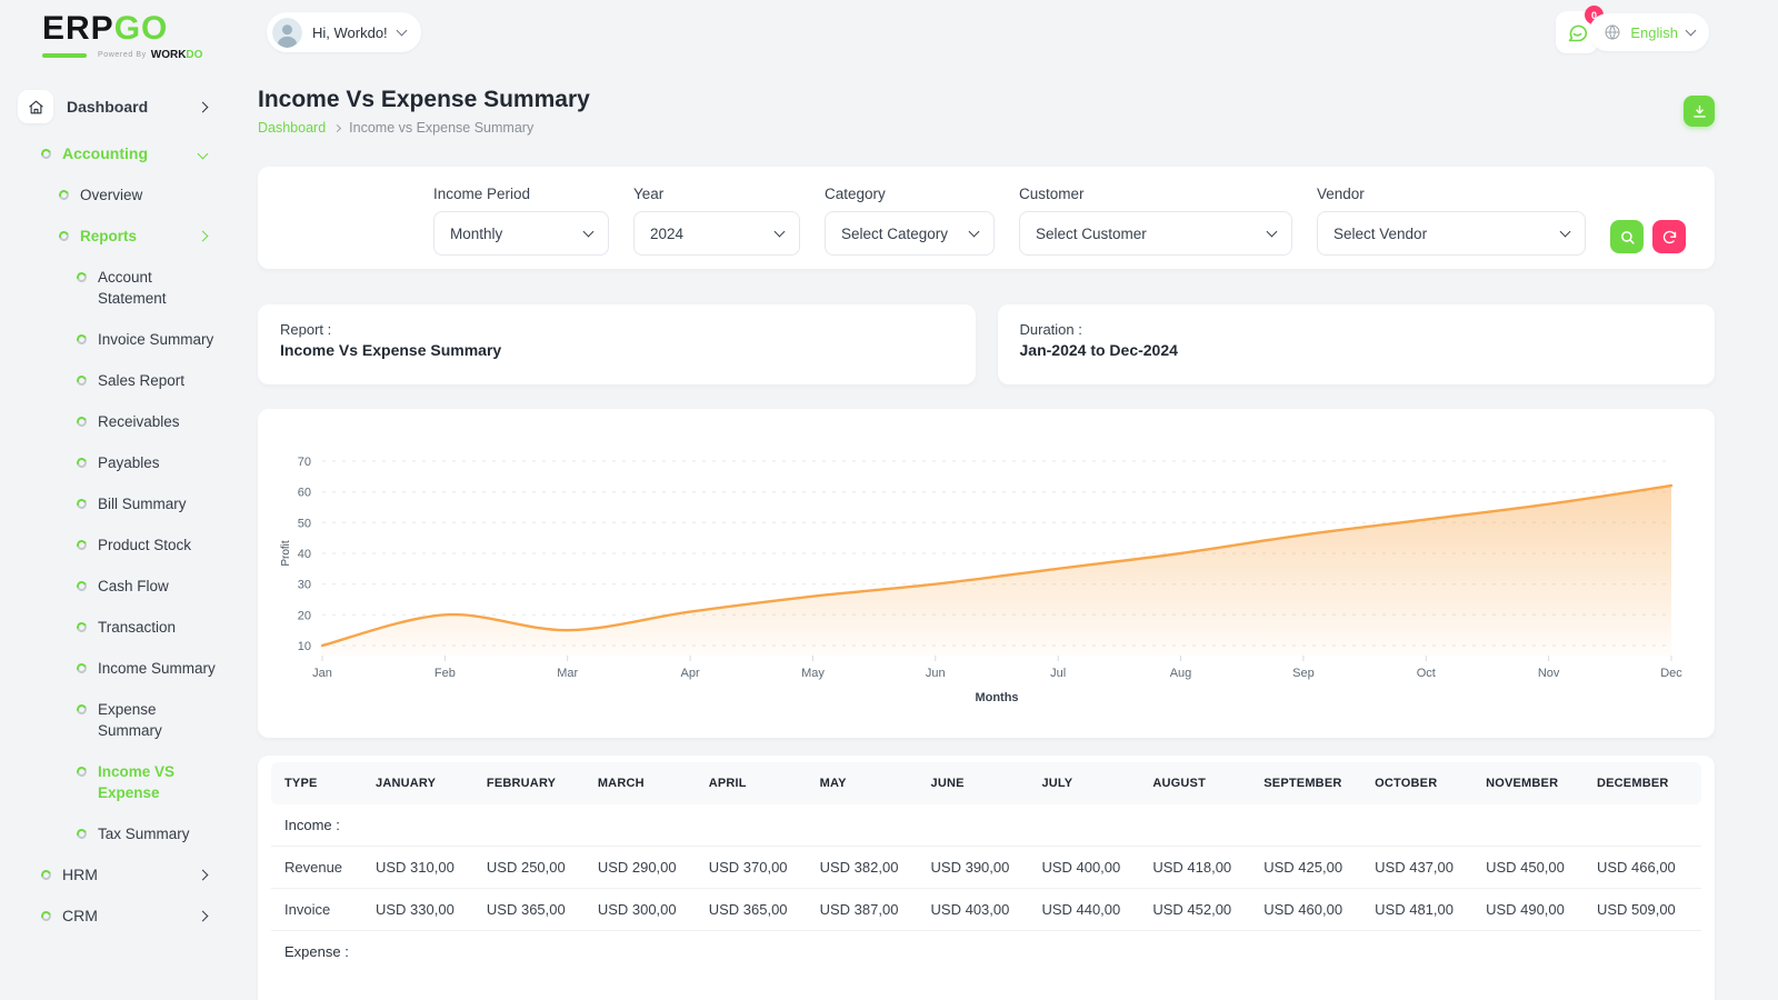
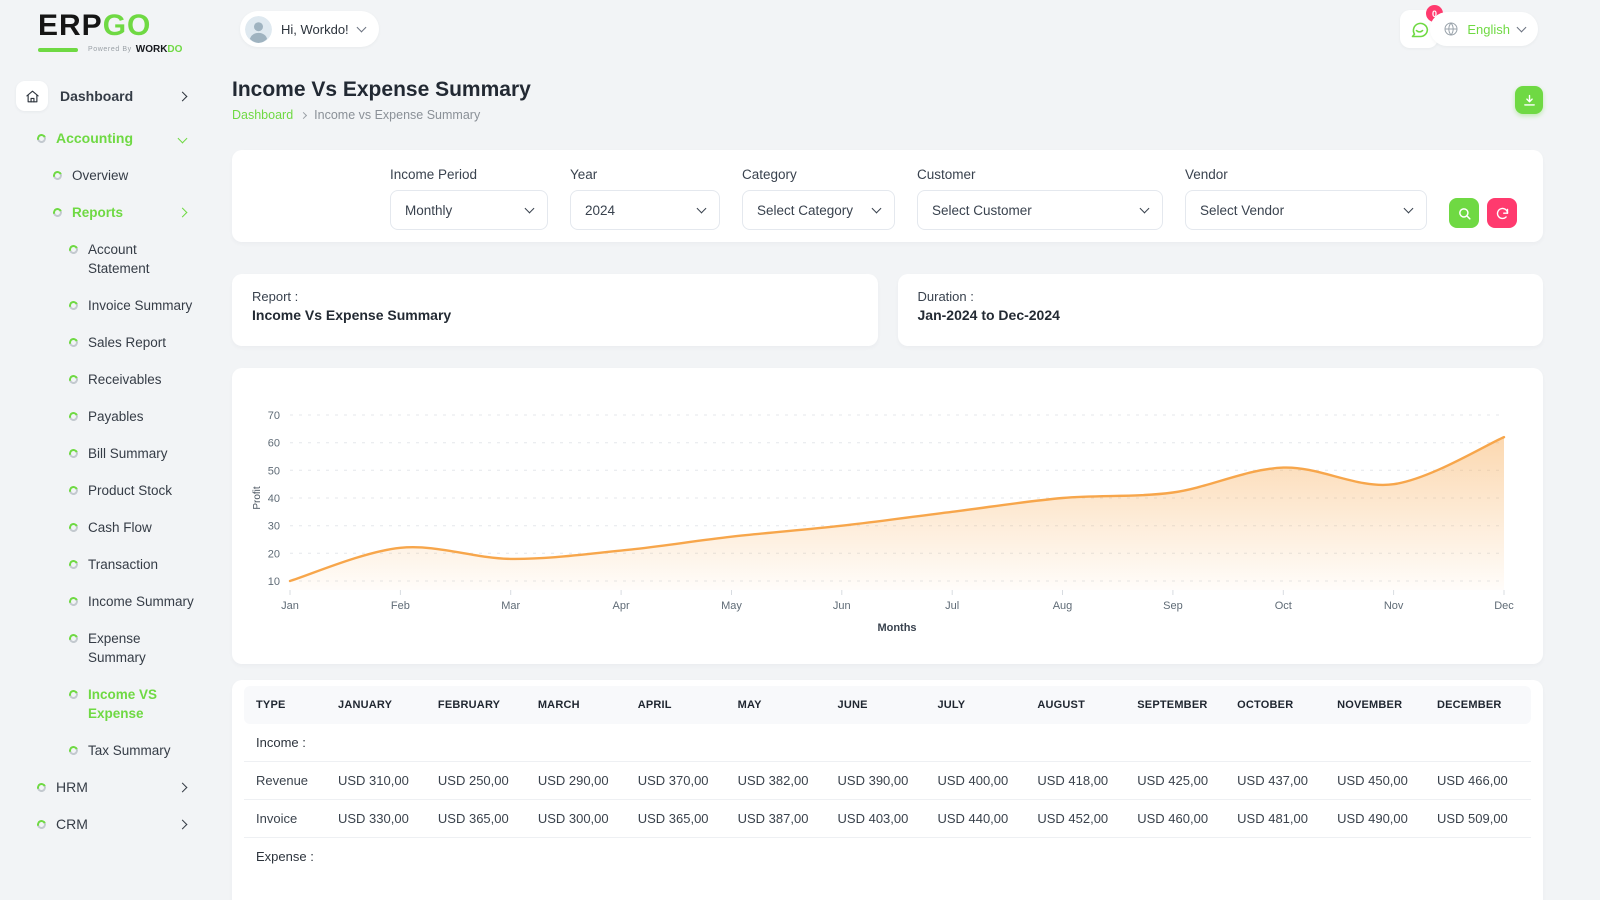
Feb: 20 -> 22
Mar: 15 -> 18
Sep: 46 -> 42
Nov: 56 -> 45
